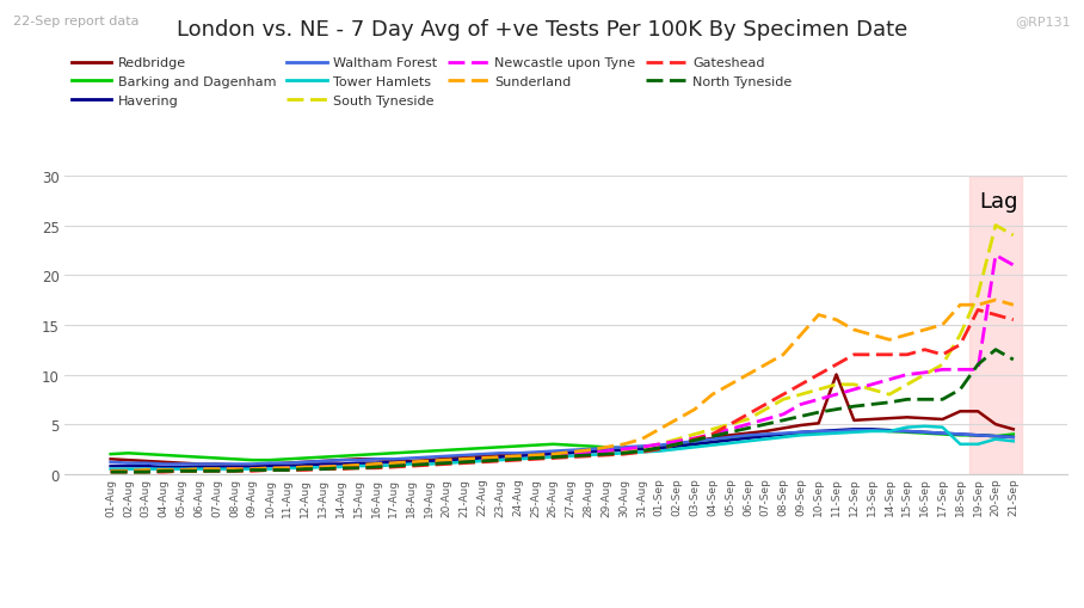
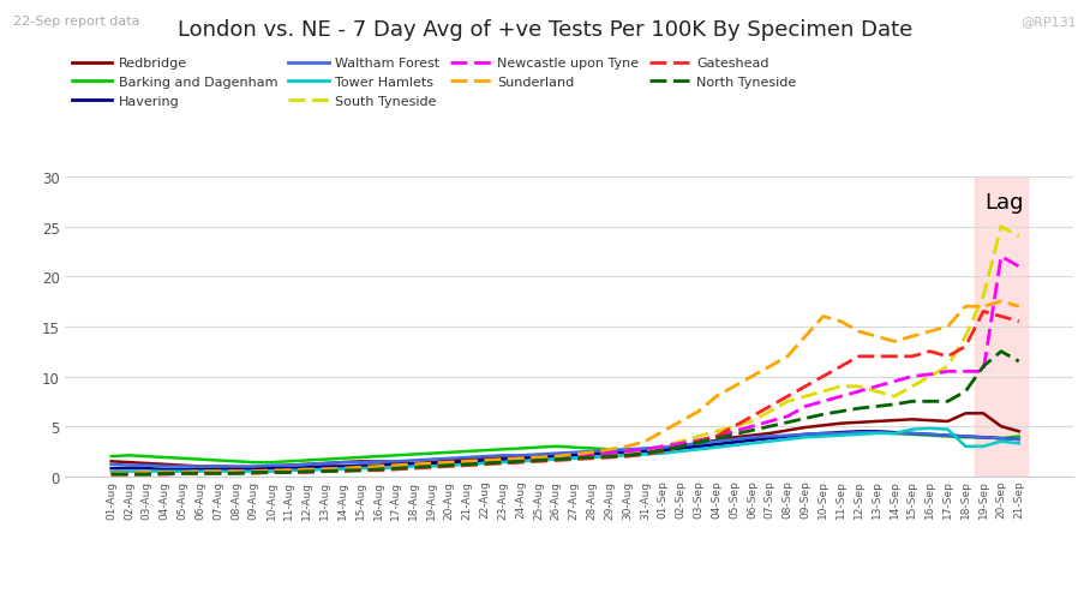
Redbridge/11-Sep: 10.0 -> 5.3
